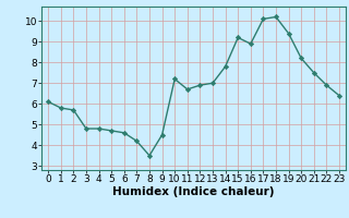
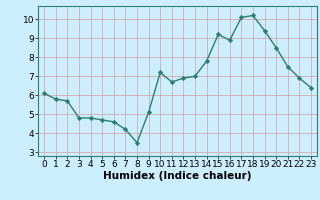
9: 4.5 -> 5.1
20: 8.2 -> 8.5
